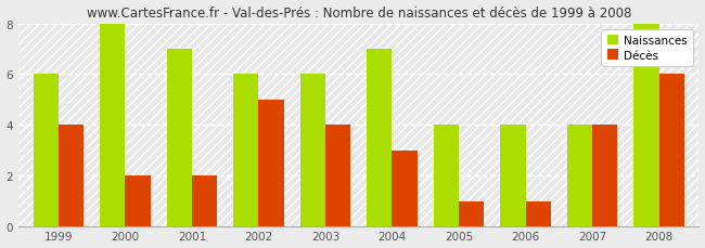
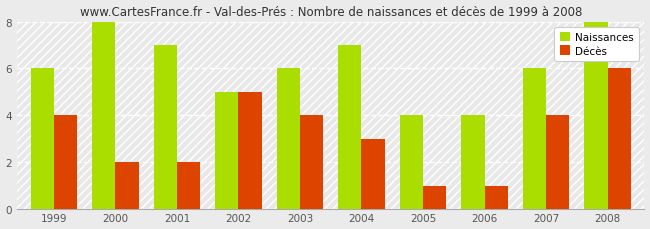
Naissances/2002: 6 -> 5
Naissances/2007: 4 -> 6
